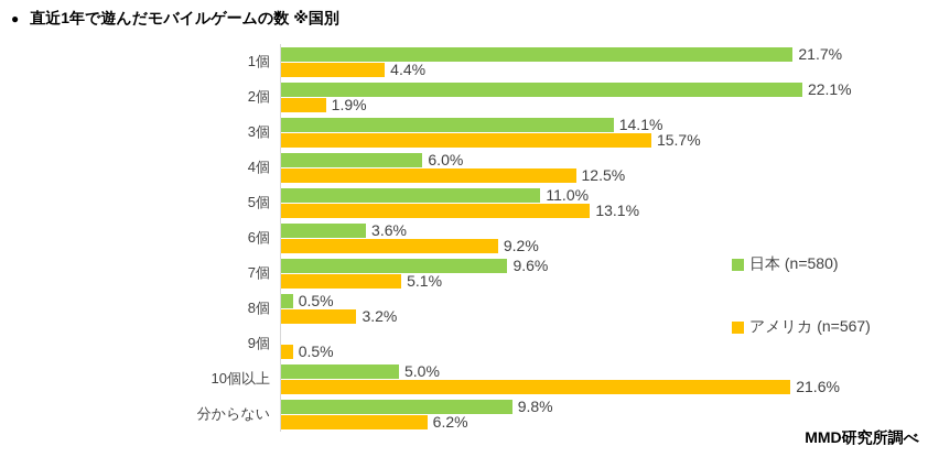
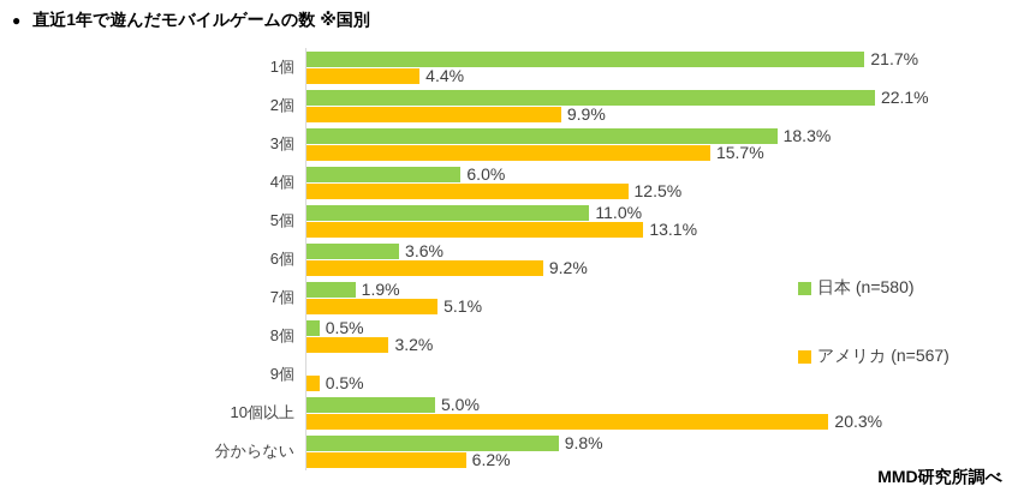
アメリカ (n=567)/2個: 1.9% -> 9.9%
日本 (n=580)/3個: 14.1% -> 18.3%
日本 (n=580)/7個: 9.6% -> 1.9%
アメリカ (n=567)/10個以上: 21.6% -> 20.3%
